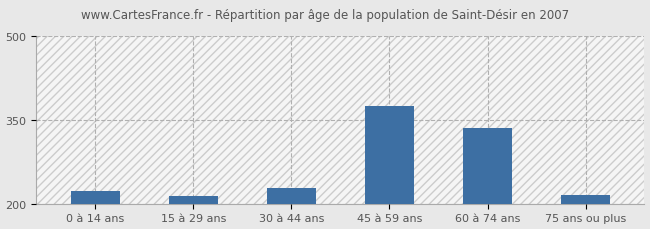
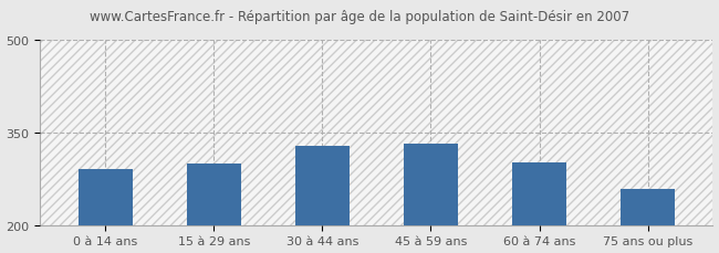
0 à 14 ans: 222 -> 290
15 à 29 ans: 213 -> 300
30 à 44 ans: 228 -> 328
45 à 59 ans: 375 -> 332
60 à 74 ans: 335 -> 302
75 ans ou plus: 215 -> 258
